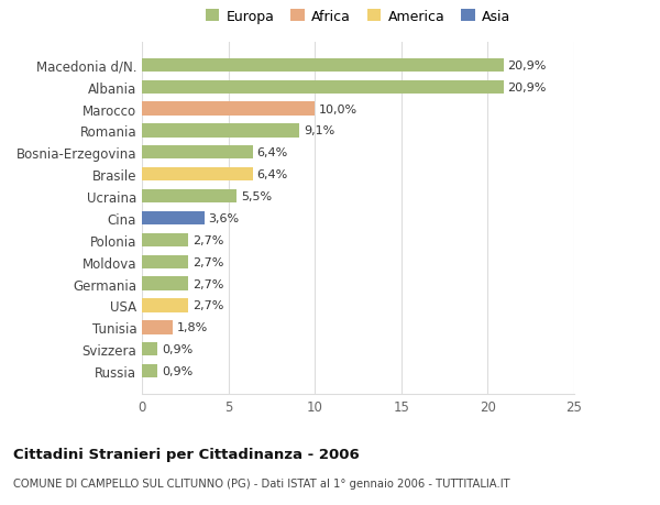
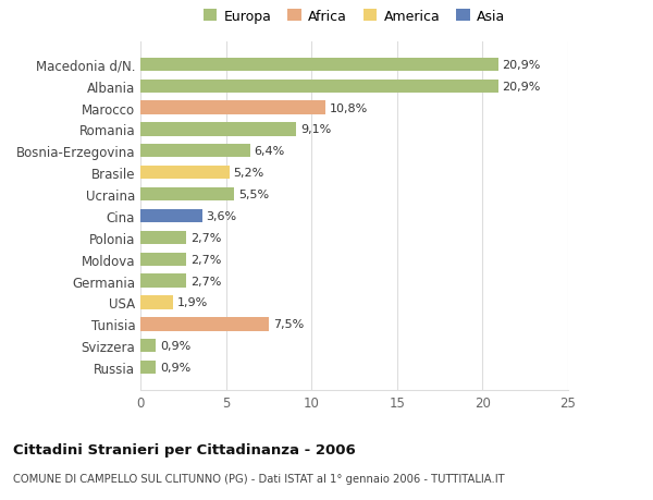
Marocco: 10,0% -> 10,8%
Brasile: 6,4% -> 5,2%
USA: 2,7% -> 1,9%
Tunisia: 1,8% -> 7,5%
